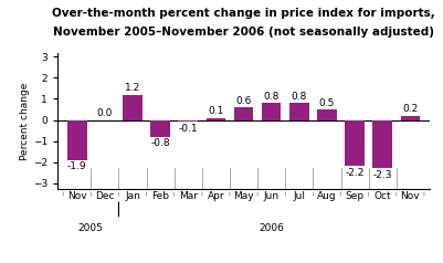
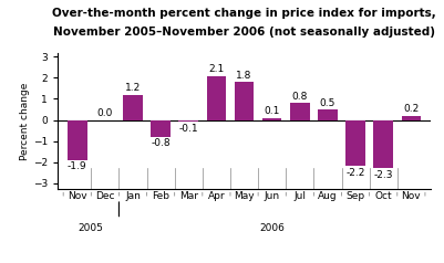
Apr: 0.1 -> 2.1
May: 0.6 -> 1.8
Jun: 0.8 -> 0.1
